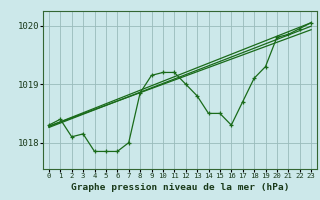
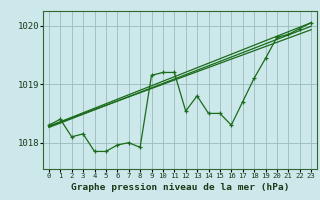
6: 1017.85 -> 1017.96
8: 1018.85 -> 1017.92
12: 1019.00 -> 1018.54
19: 1019.30 -> 1019.44
